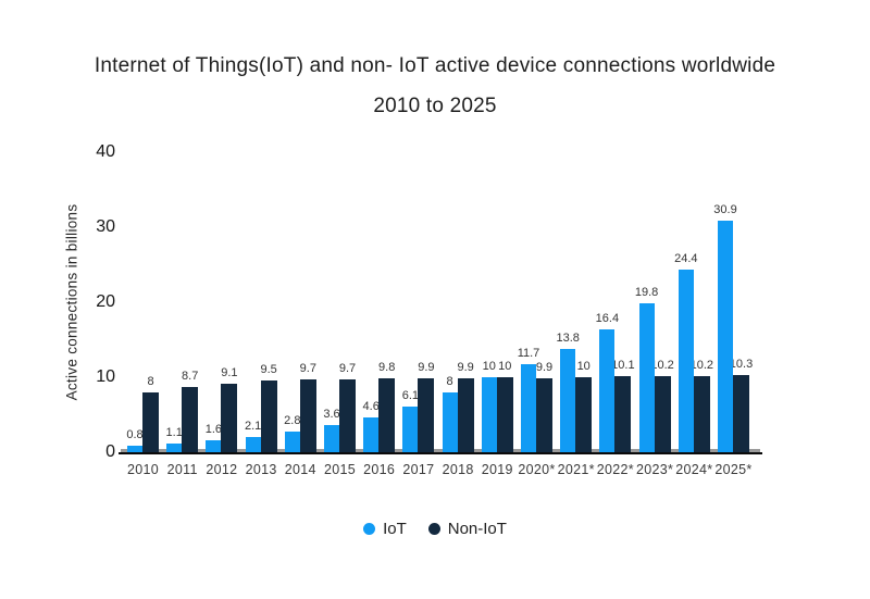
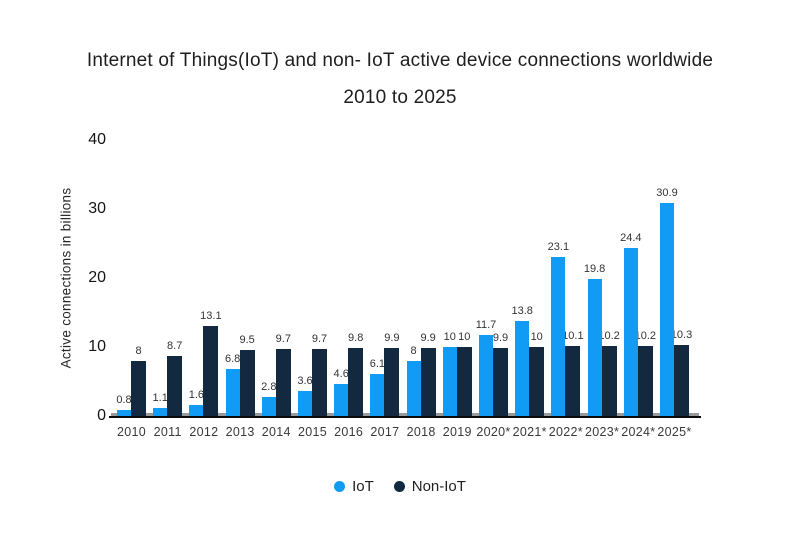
Non-IoT/2012: 9.1 -> 13.1
IoT/2013: 2.1 -> 6.8
IoT/2022*: 16.4 -> 23.1
